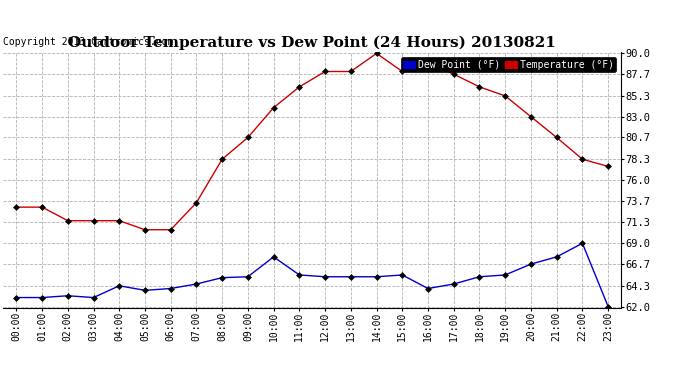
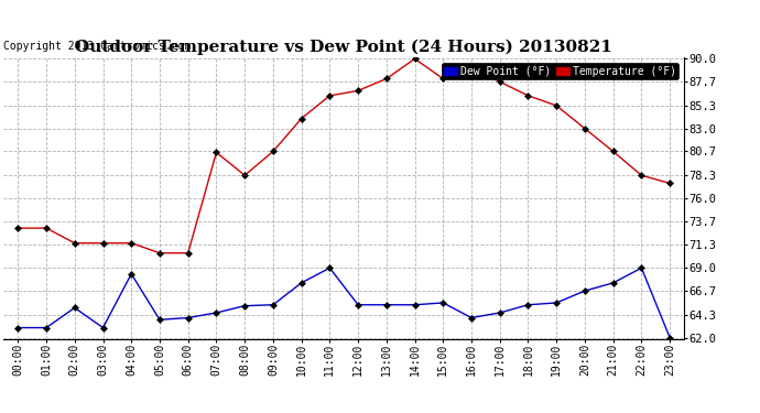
Dew Point (°F)/02:00: 63.2 -> 65.0
Dew Point (°F)/04:00: 64.3 -> 68.4
Temperature (°F)/07:00: 73.5 -> 80.6
Dew Point (°F)/11:00: 65.5 -> 69.0
Temperature (°F)/12:00: 88.0 -> 86.8
